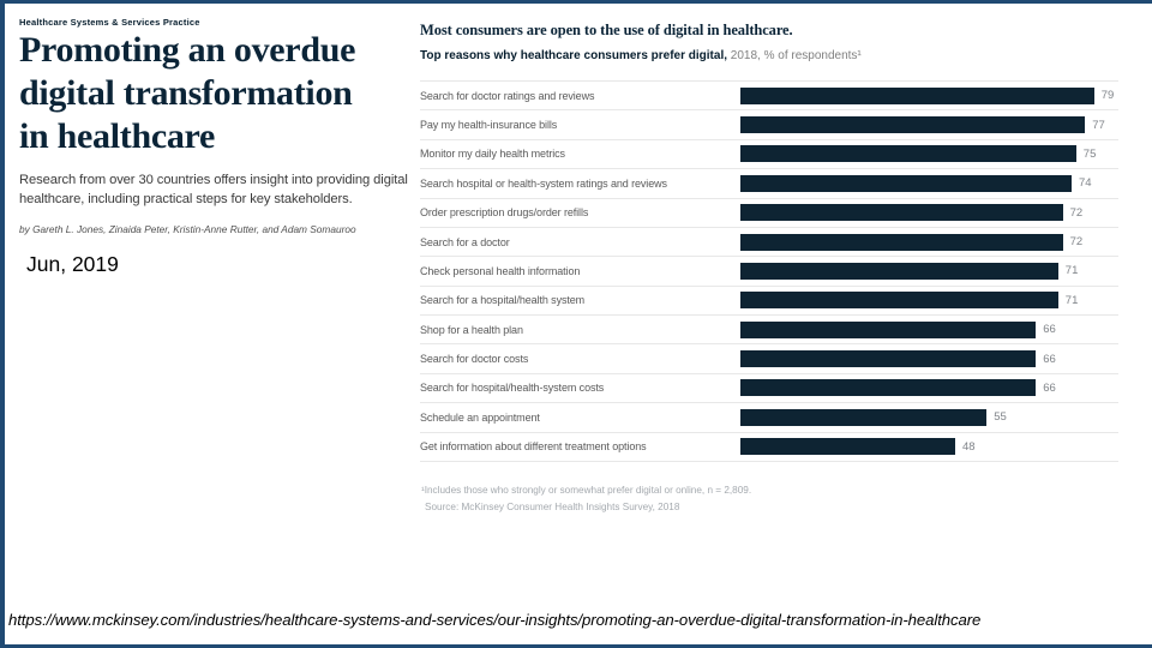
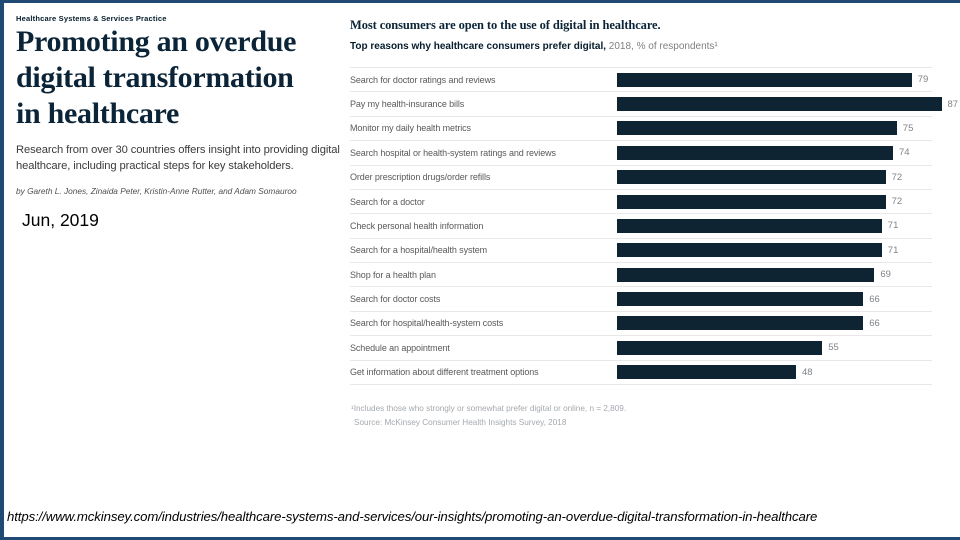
Pay my health-insurance bills: 77 -> 87
Shop for a health plan: 66 -> 69
